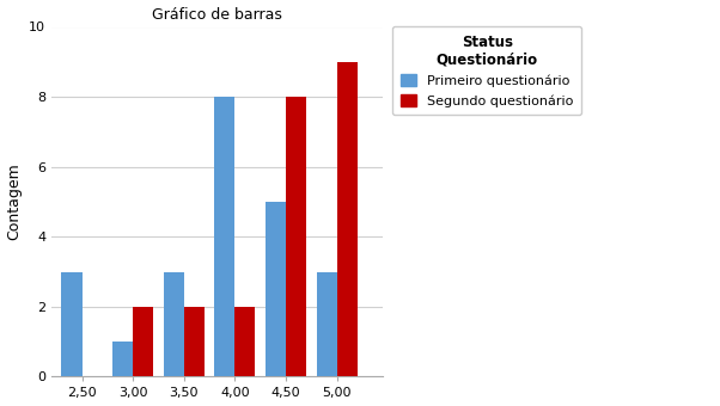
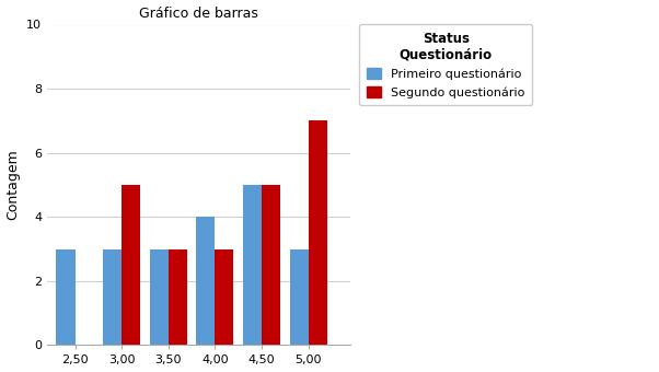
Primeiro questionário/3,00: 1 -> 3
Segundo questionário/3,00: 2 -> 5
Segundo questionário/3,50: 2 -> 3
Primeiro questionário/4,00: 8 -> 4
Segundo questionário/4,00: 2 -> 3
Segundo questionário/4,50: 8 -> 5
Segundo questionário/5,00: 9 -> 7
